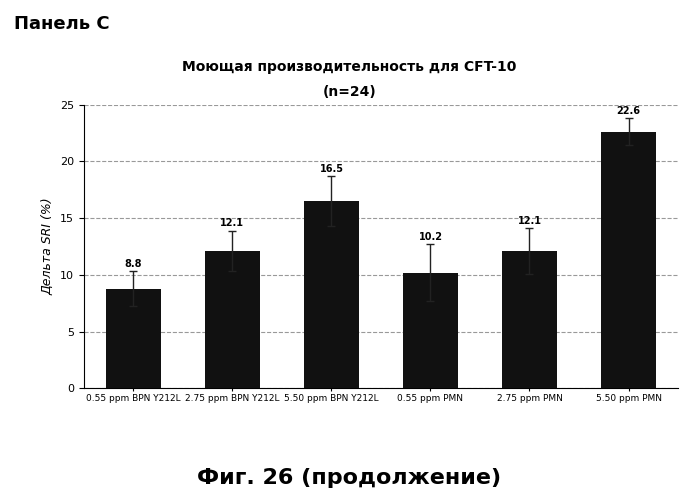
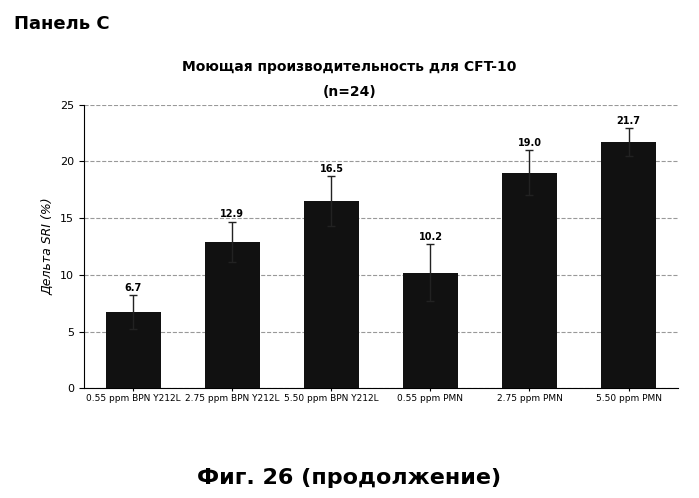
0.55 ppm BPN Y212L: 8.8 -> 6.7
2.75 ppm BPN Y212L: 12.1 -> 12.9
2.75 ppm PMN: 12.1 -> 19.0
5.50 ppm PMN: 22.6 -> 21.7
